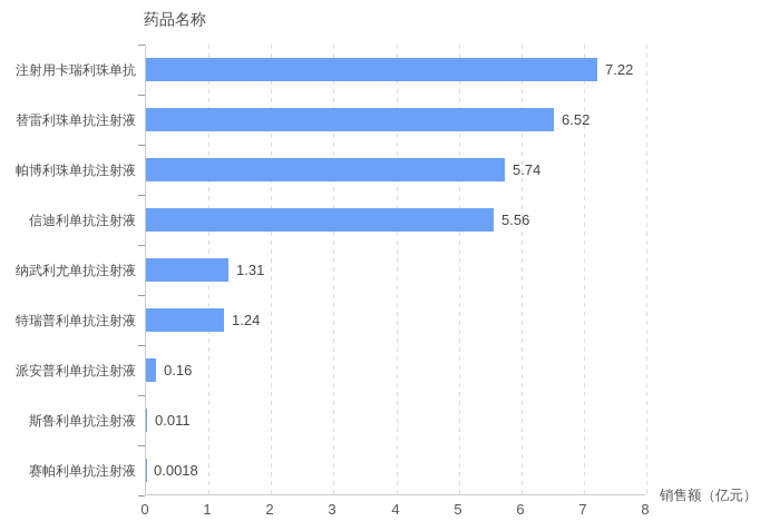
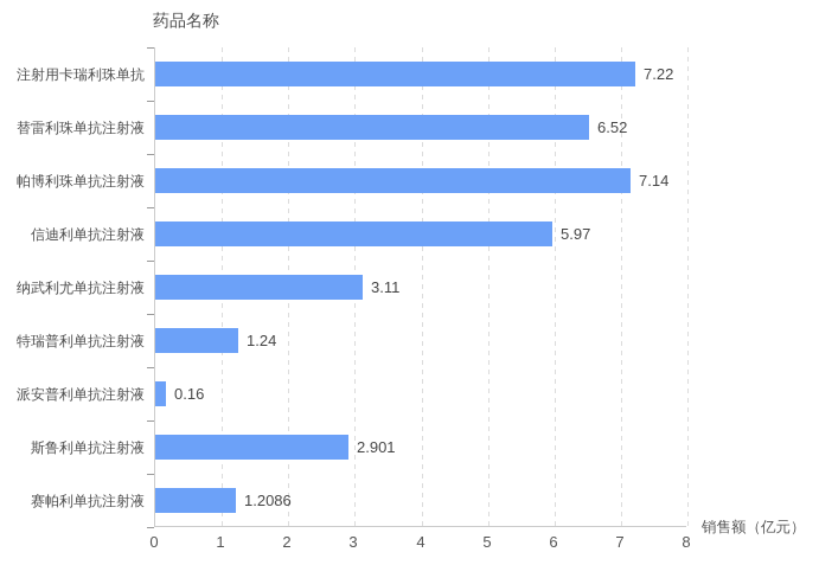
帕博利珠单抗注射液: 5.74 -> 7.14
信迪利单抗注射液: 5.56 -> 5.97
纳武利尤单抗注射液: 1.31 -> 3.11
斯鲁利单抗注射液: 0.011 -> 2.901
赛帕利单抗注射液: 0.0018 -> 1.2086
